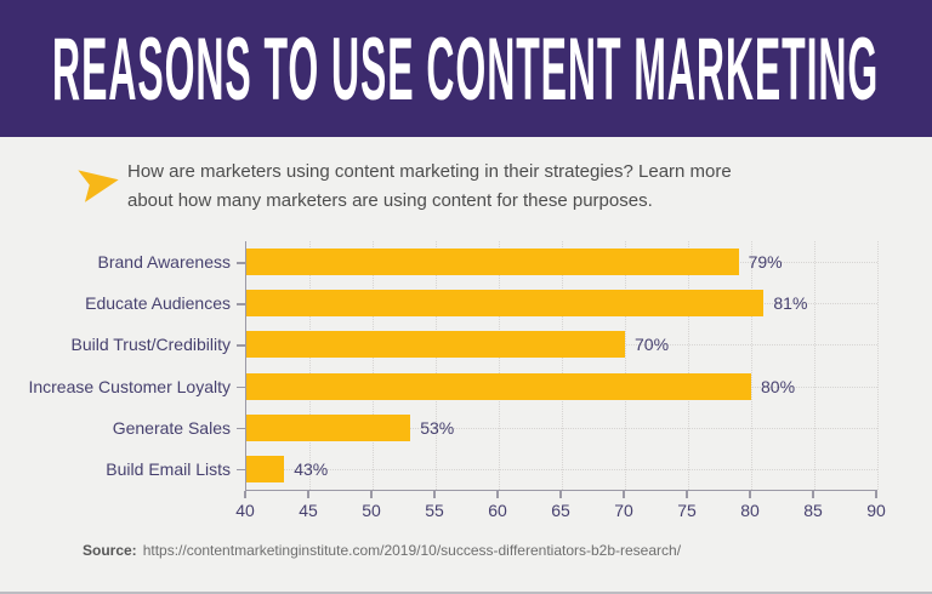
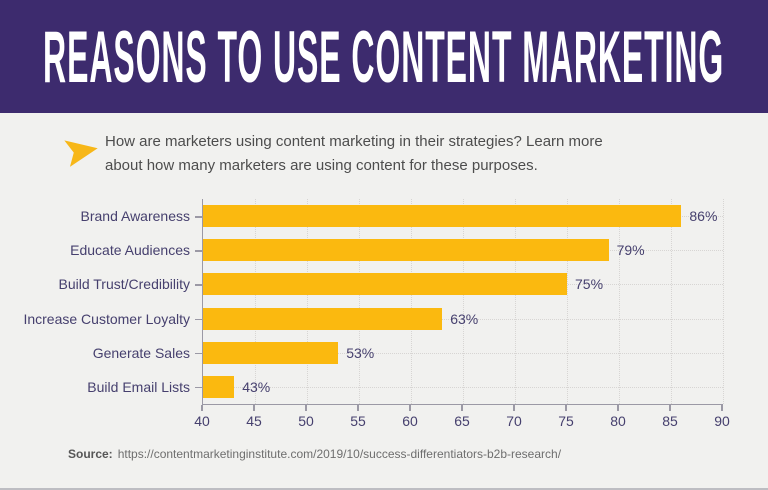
Brand Awareness: 79% -> 86%
Educate Audiences: 81% -> 79%
Build Trust/Credibility: 70% -> 75%
Increase Customer Loyalty: 80% -> 63%
